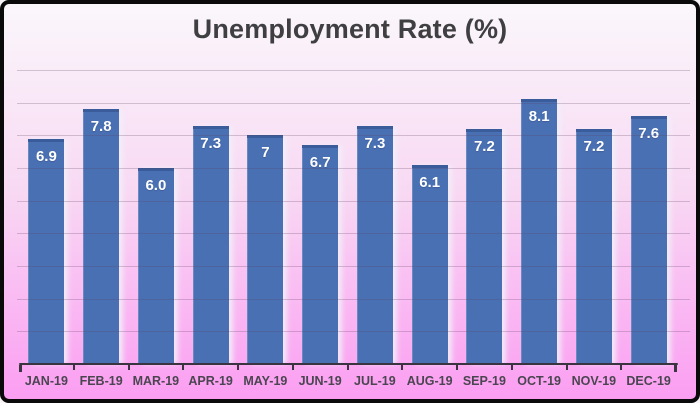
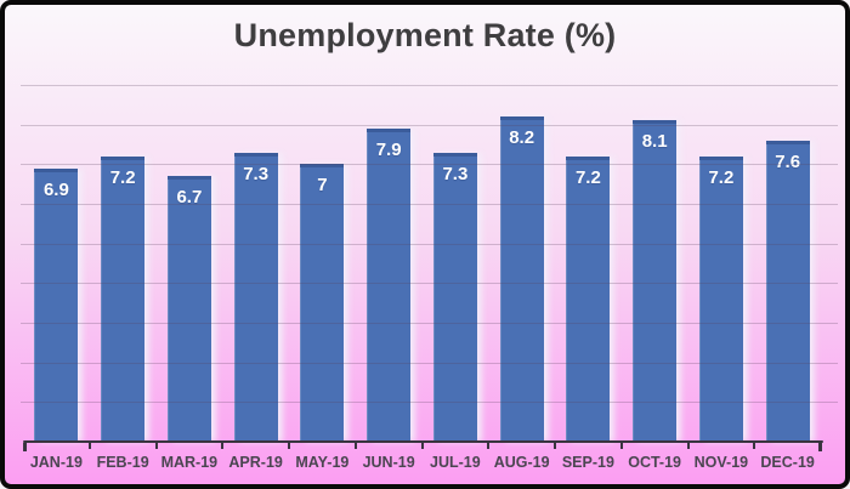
FEB-19: 7.8 -> 7.2
MAR-19: 6.0 -> 6.7
JUN-19: 6.7 -> 7.9
AUG-19: 6.1 -> 8.2
